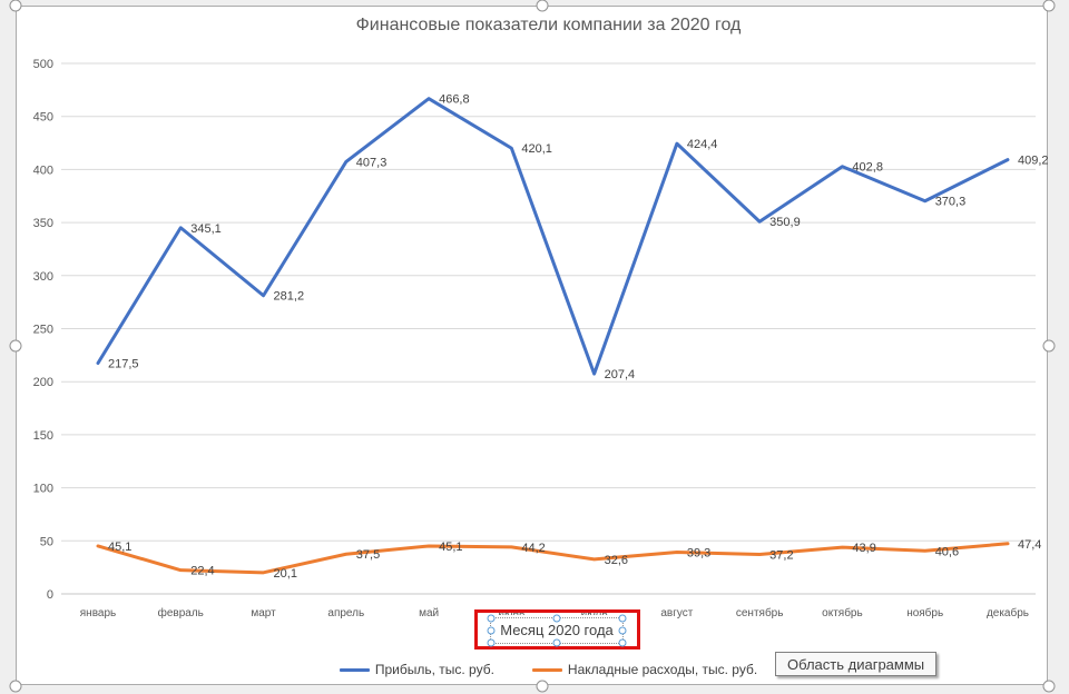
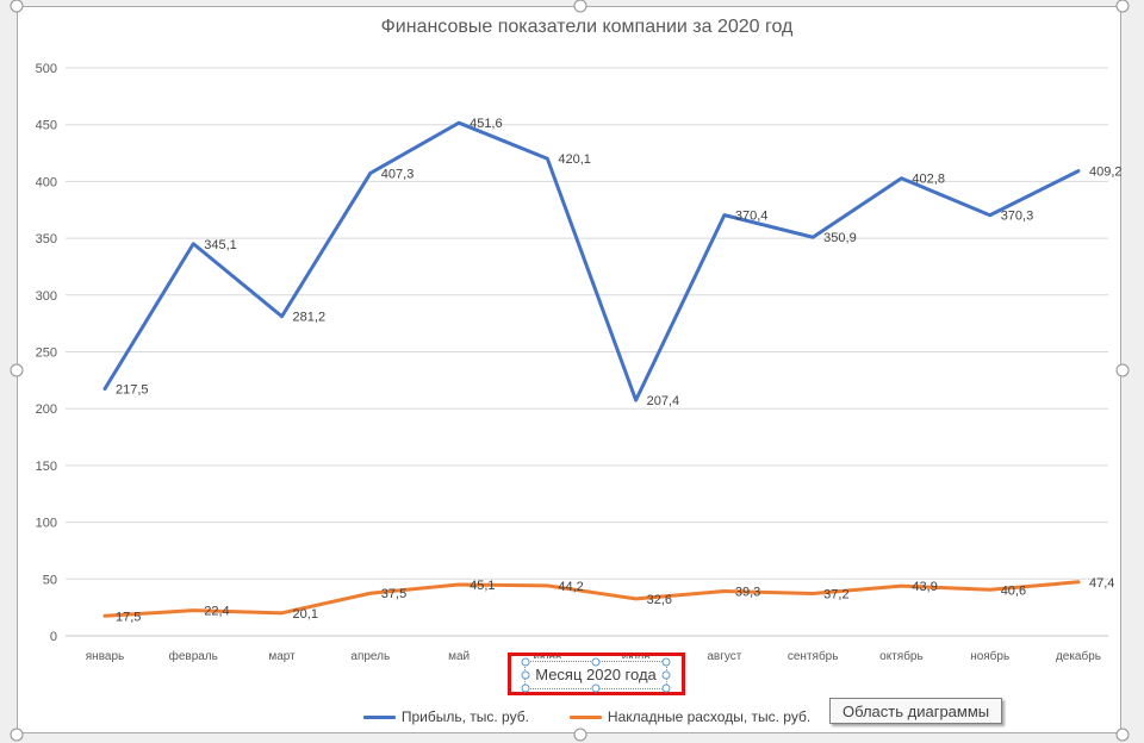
Накладные расходы, тыс. руб./январь: 45,1 -> 17,5
Прибыль, тыс. руб./май: 466,8 -> 451,6
Прибыль, тыс. руб./август: 424,4 -> 370,4
